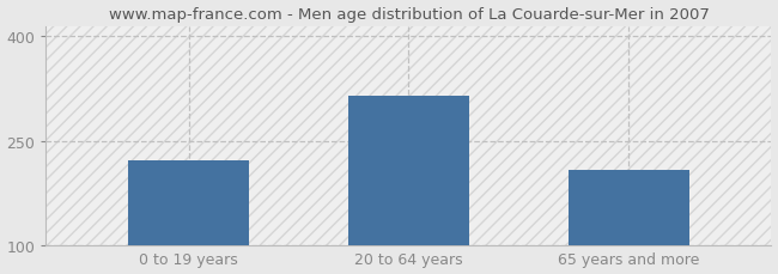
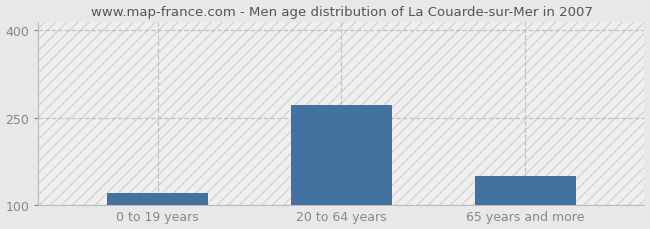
0 to 19 years: 222 -> 120
20 to 64 years: 314 -> 272
65 years and more: 208 -> 150
